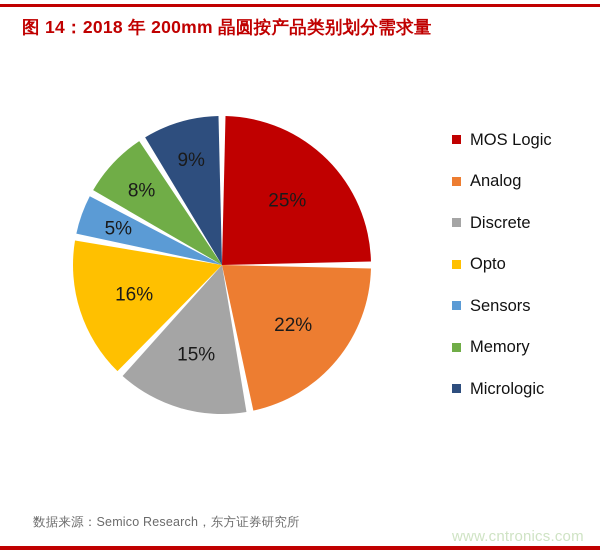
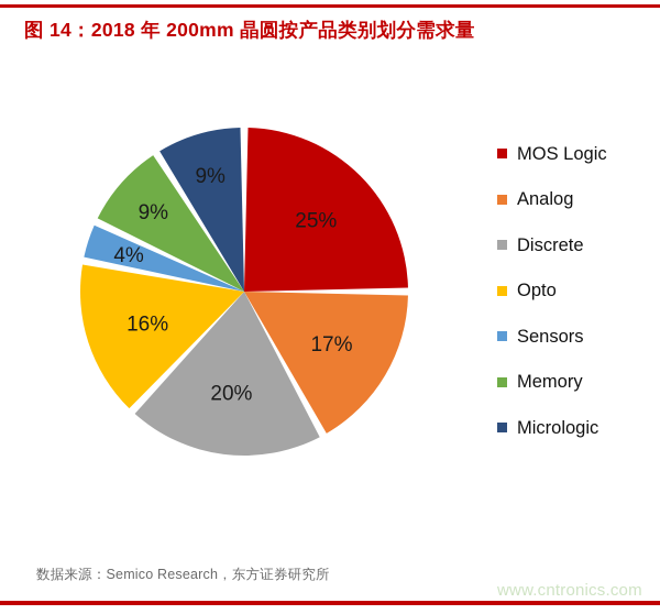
Analog: 22% -> 17%
Discrete: 15% -> 20%
Sensors: 5% -> 4%
Memory: 8% -> 9%
